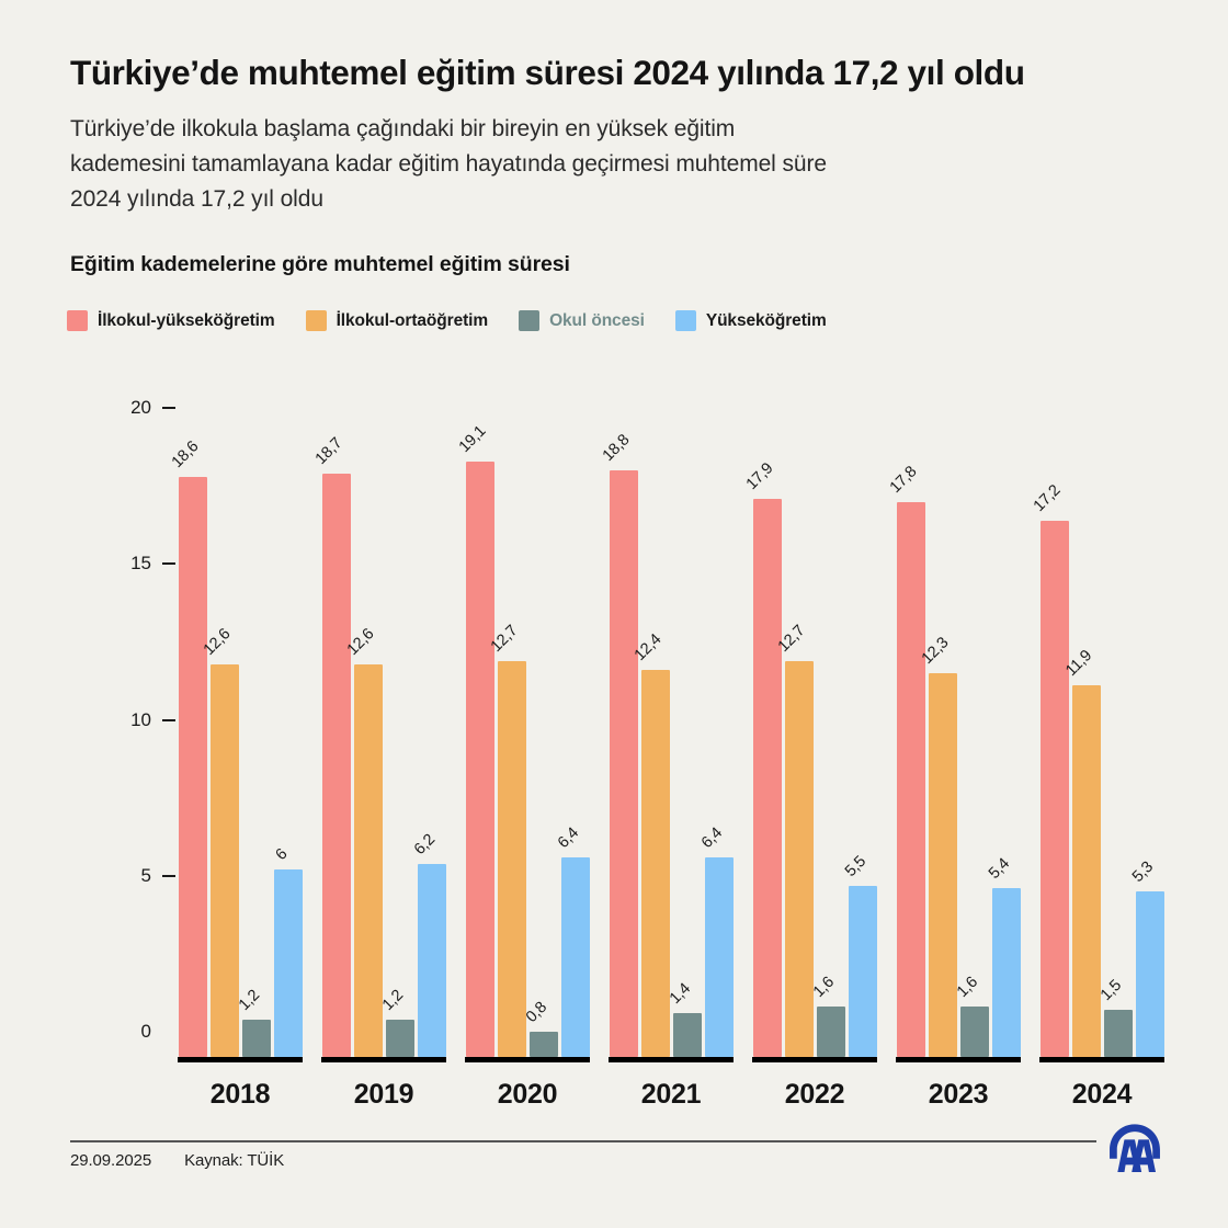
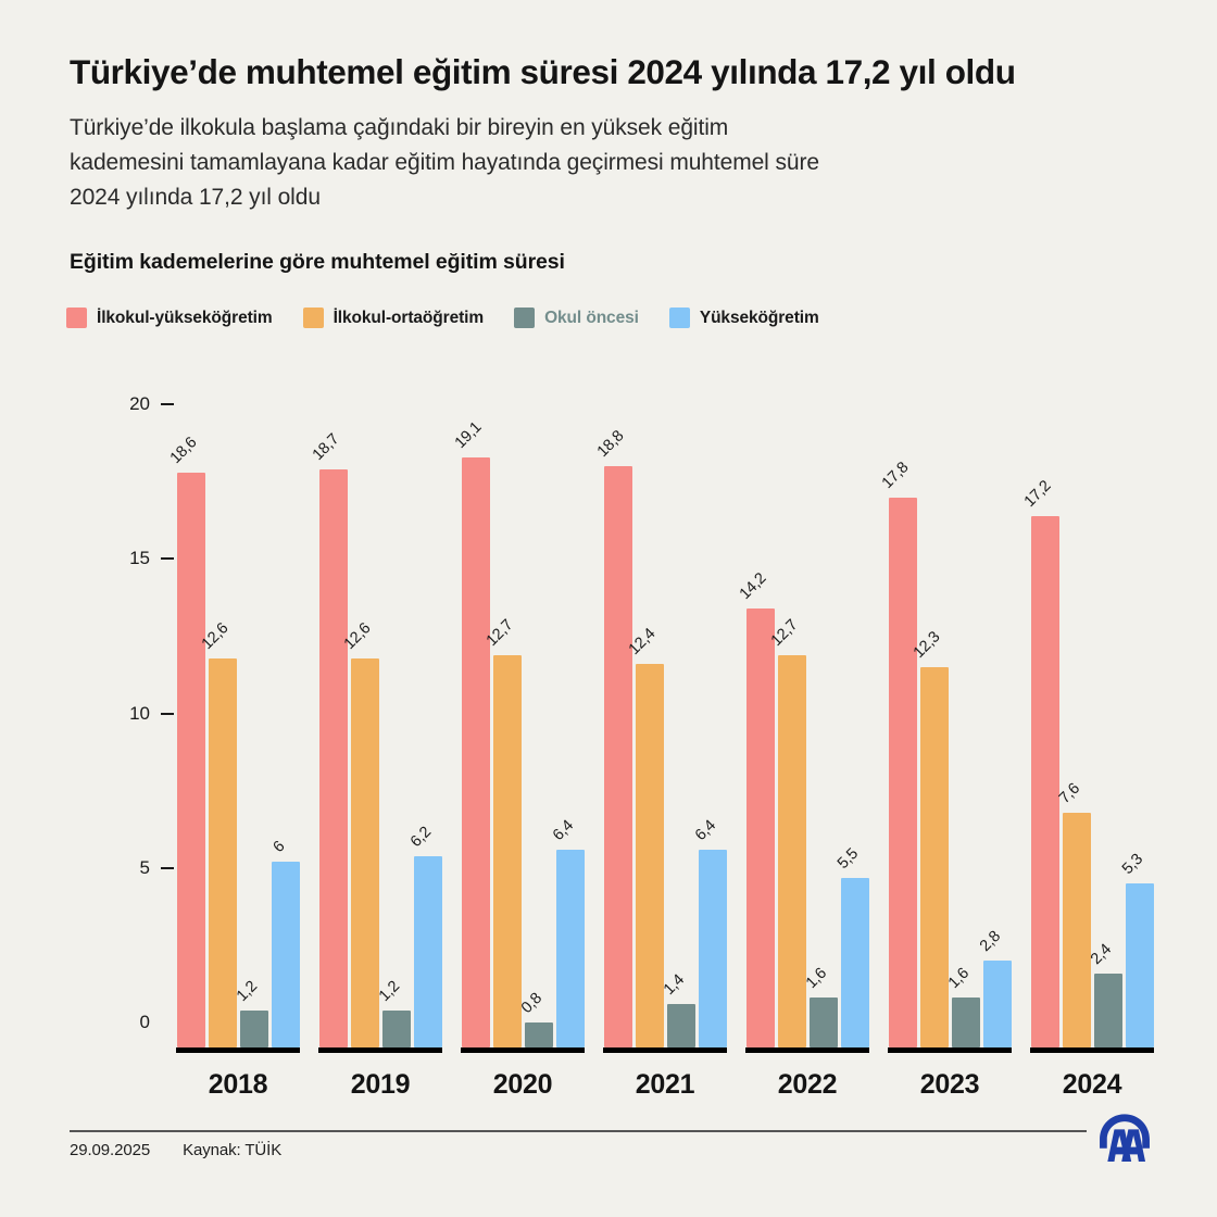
İlkokul-yükseköğretim/2022: 17,9 -> 14,2
Yükseköğretim/2023: 5,4 -> 2,8
İlkokul-ortaöğretim/2024: 11,9 -> 7,6
Okul öncesi/2024: 1,5 -> 2,4
